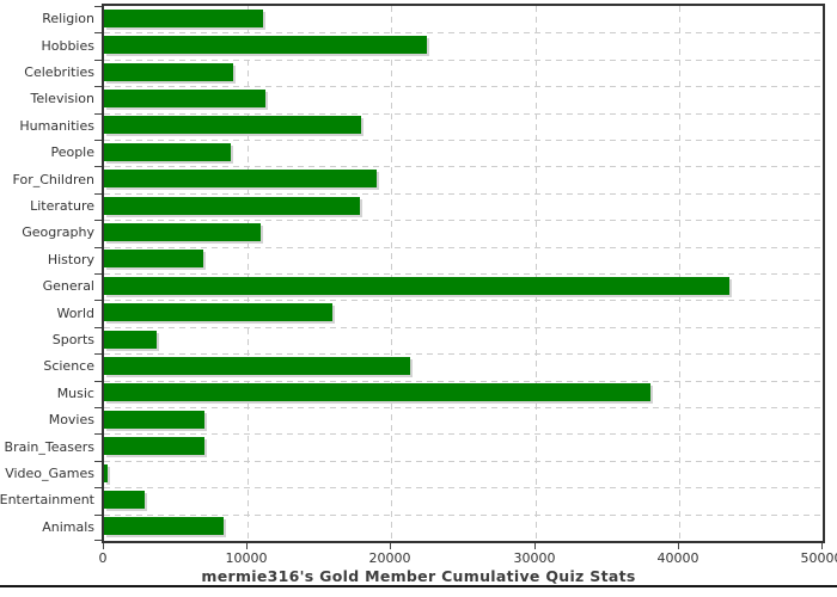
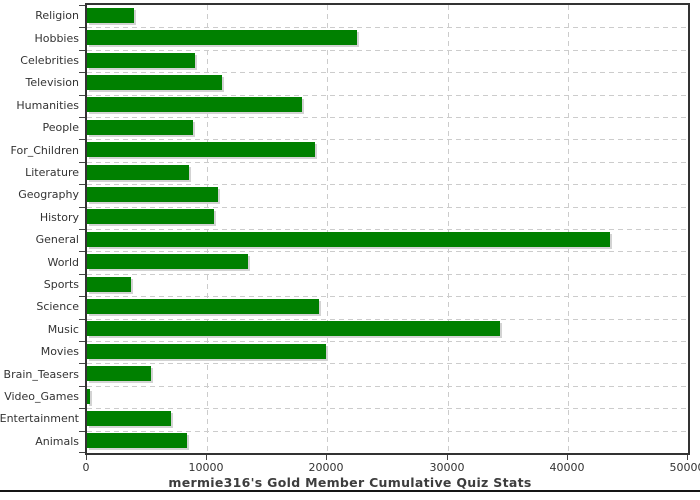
Religion: 11100 -> 3900
Literature: 17800 -> 8500
History: 6900 -> 10600
World: 15900 -> 13400
Science: 21300 -> 19300
Music: 38000 -> 34400
Movies: 7000 -> 19900
Brain_Teasers: 7000 -> 5300
Entertainment: 2800 -> 7000
